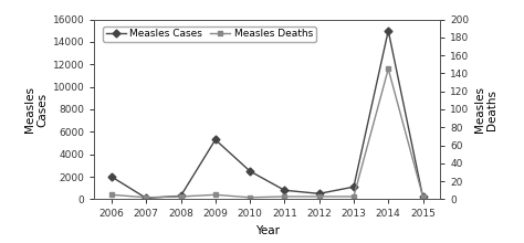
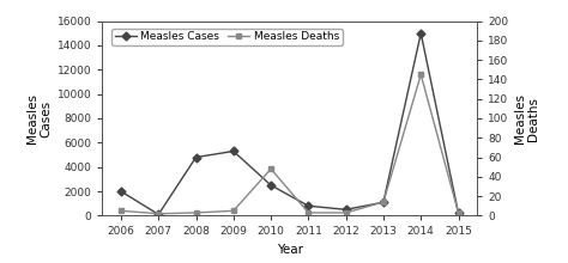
Measles Cases/2008: 300 -> 4800
Measles Deaths/2010: 2 -> 48
Measles Deaths/2013: 3 -> 14
